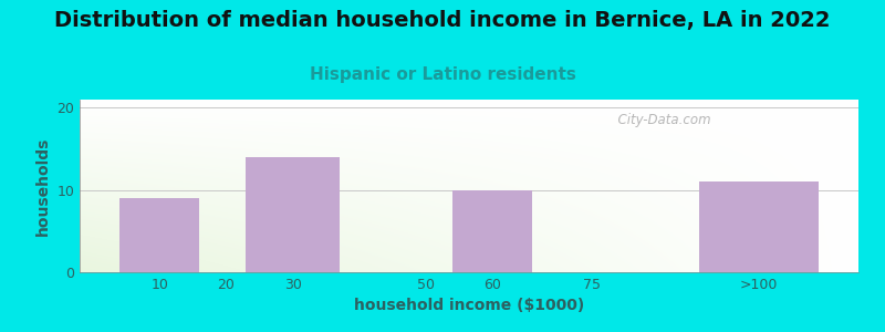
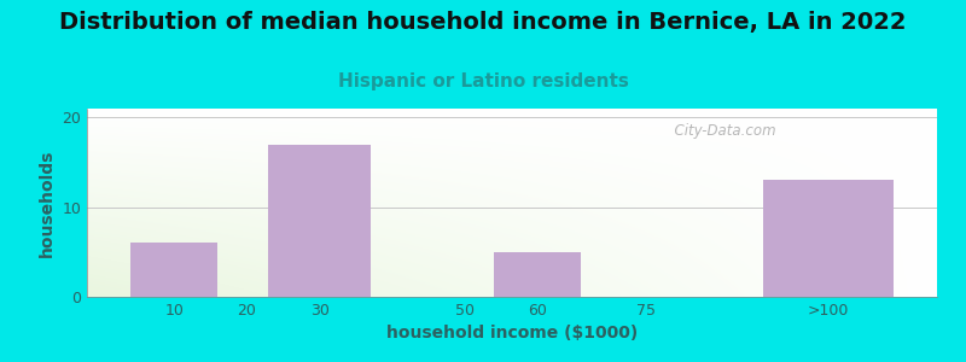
10: 9 -> 6
30: 14 -> 17
60: 10 -> 5
>100: 11 -> 13
